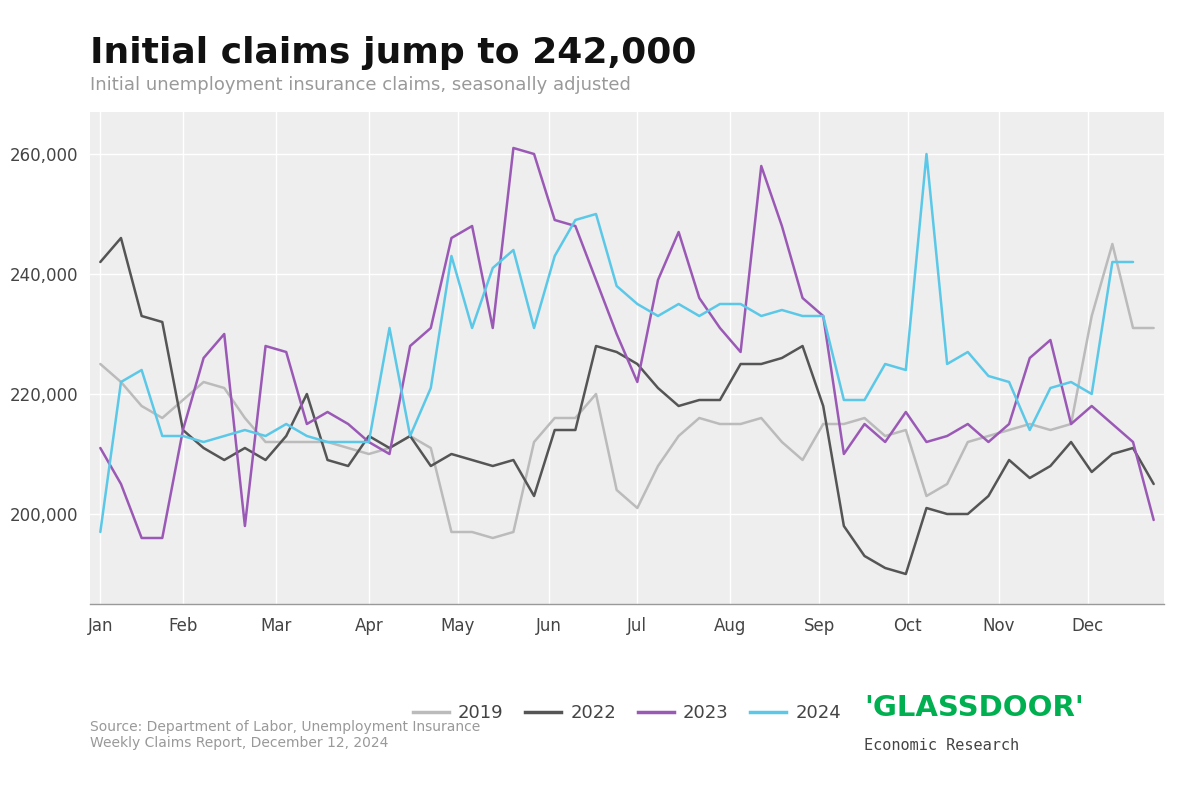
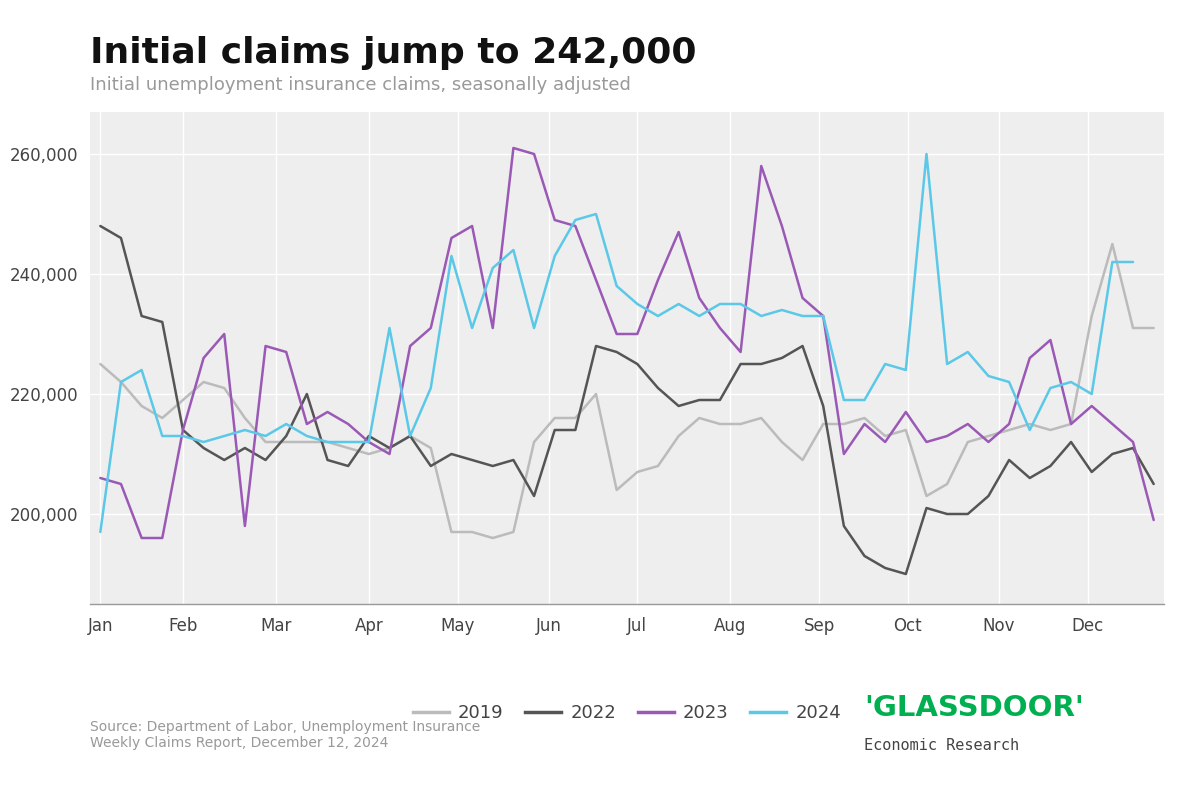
2022/Jan: 242,000 -> 248,000
2023/Jan: 211,000 -> 206,000
2019/Jul: 201,000 -> 207,000
2023/Jul: 222,000 -> 230,000
